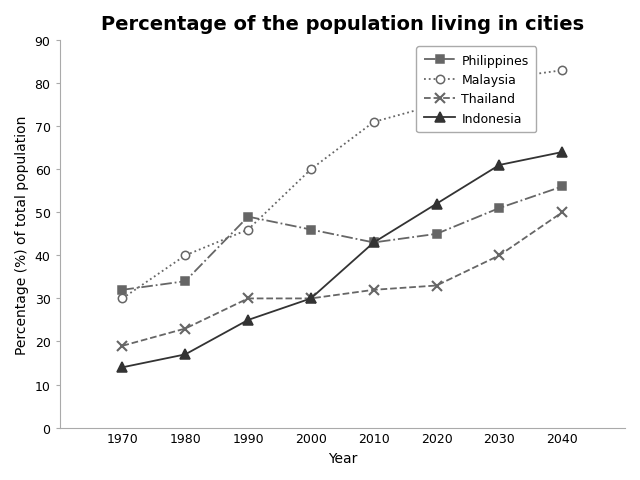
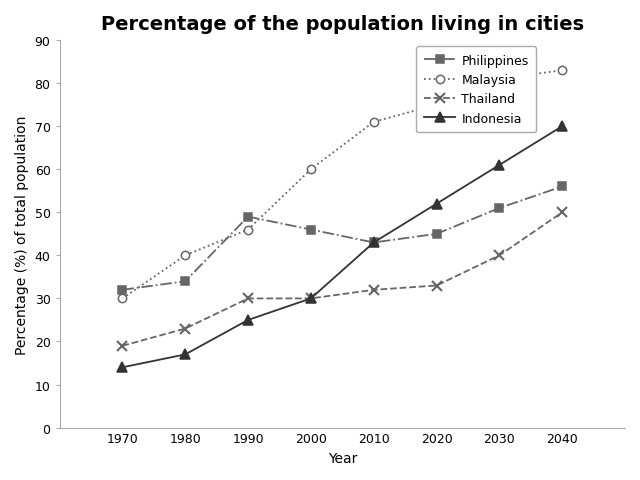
Indonesia/2040: 64 -> 70
